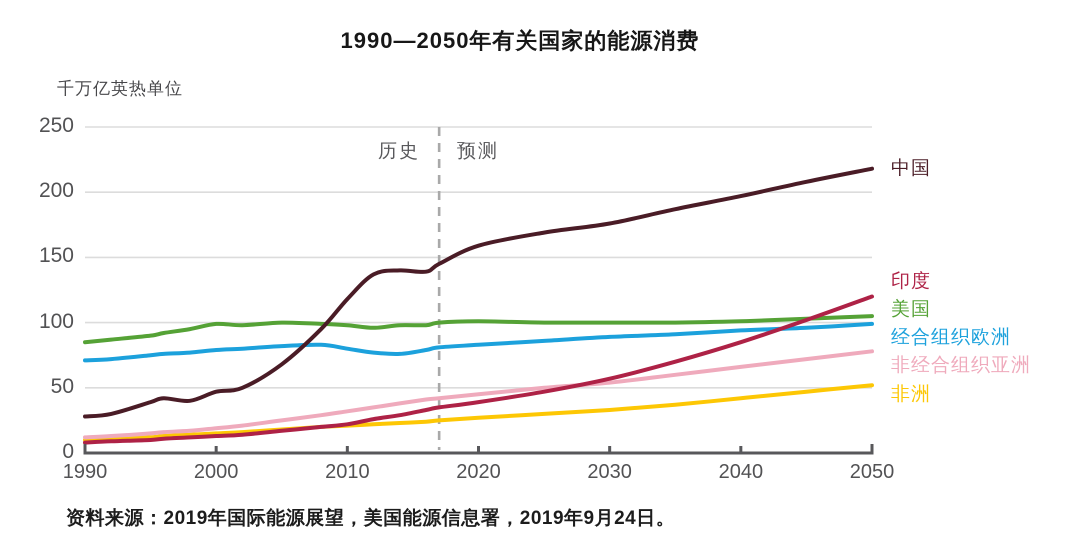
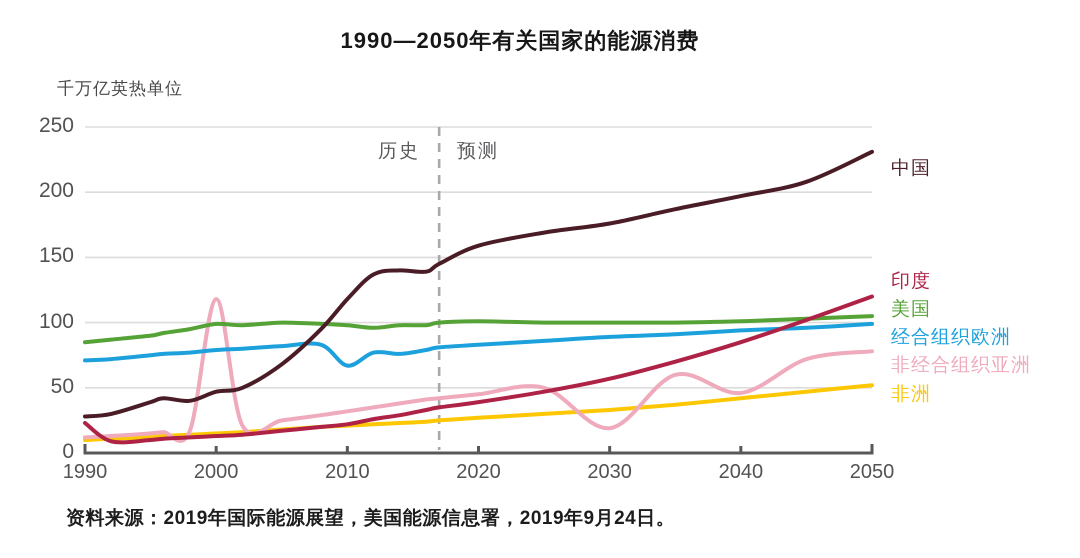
印度/1990: 8 -> 23
非经合组织亚洲/2000: 19 -> 118
经合组织欧洲/2010: 80 -> 67
非经合组织亚洲/2030: 54 -> 19
非经合组织亚洲/2040: 66 -> 46
中国/2050: 218 -> 231
